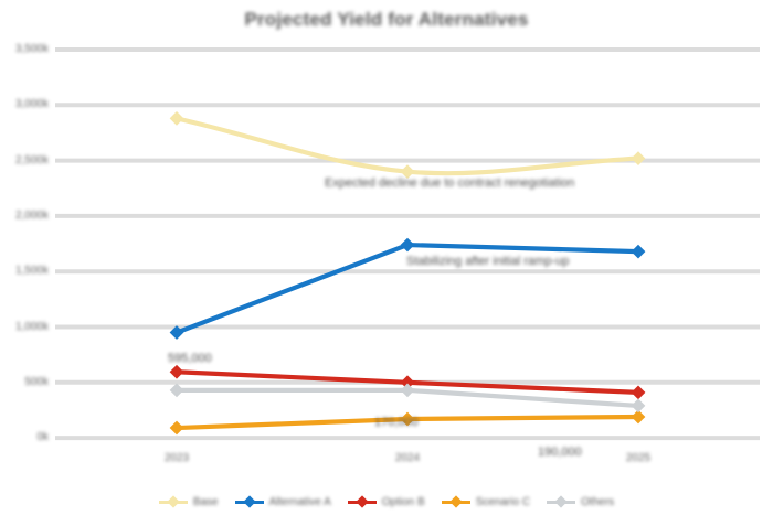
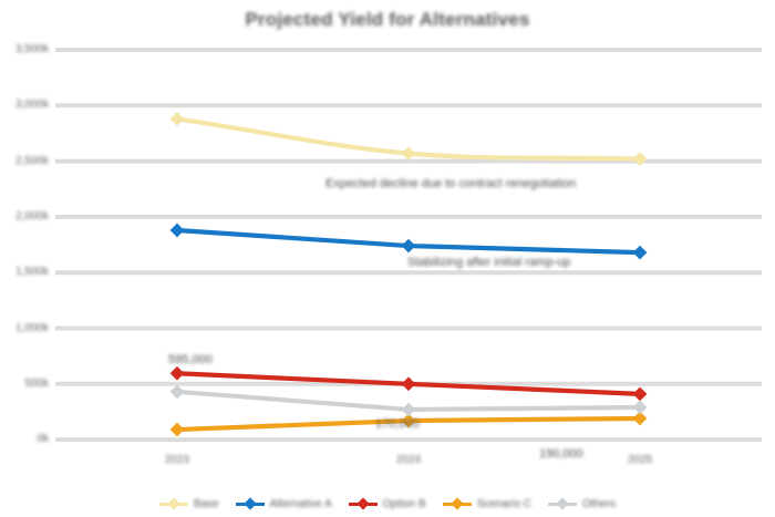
Alternative A/2023: 950k -> 1880k
Base/2024: 2400k -> 2570k
Others/2024: 430k -> 270k
